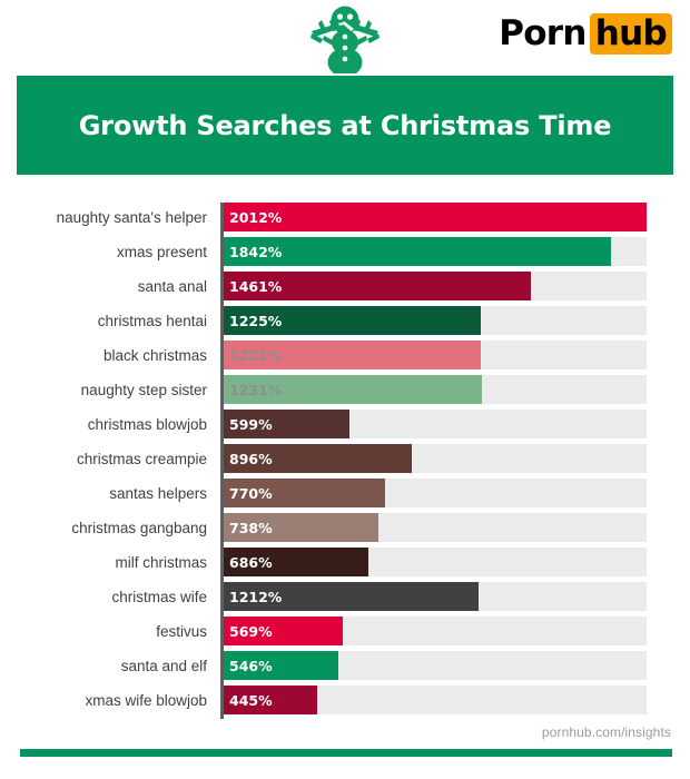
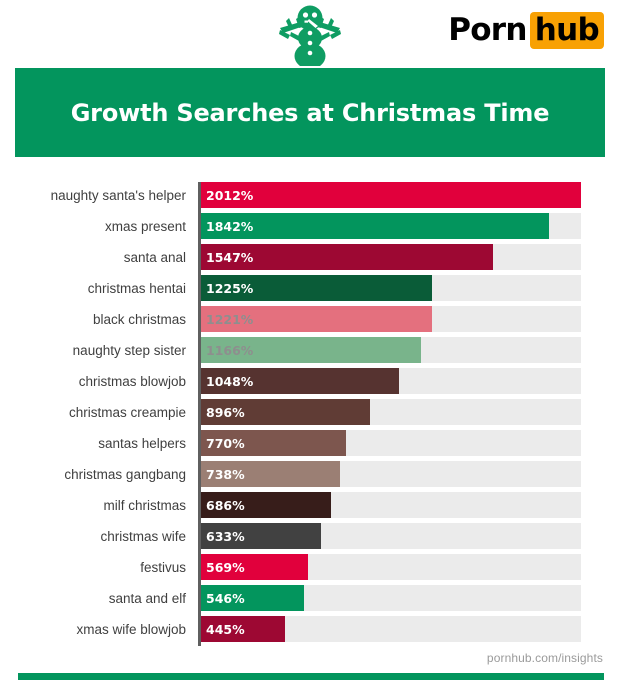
santa anal: 1461% -> 1547%
naughty step sister: 1231% -> 1166%
christmas blowjob: 599% -> 1048%
christmas wife: 1212% -> 633%
